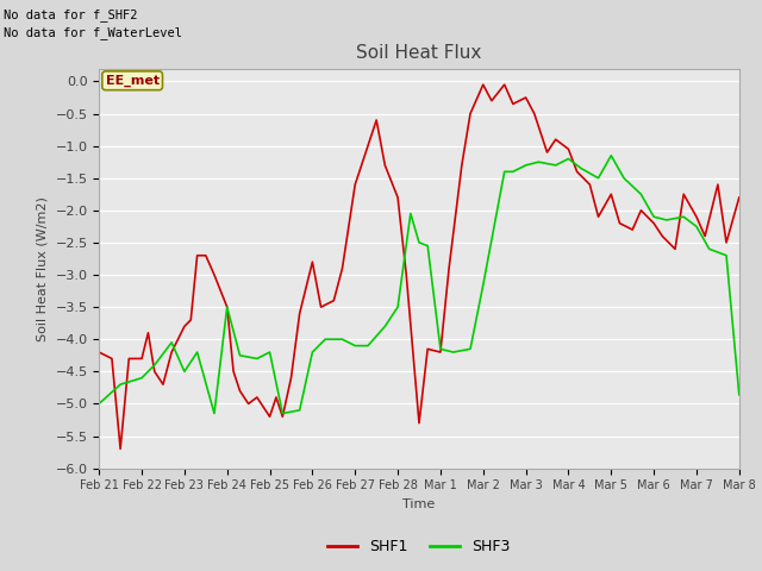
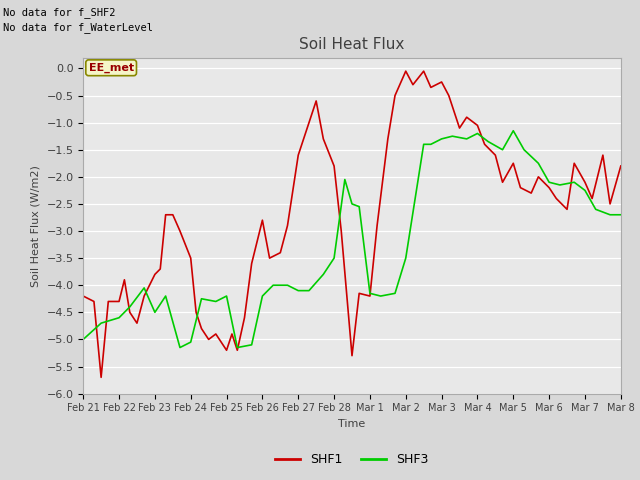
SHF3/Feb 24: -3.50 -> -5.05
SHF3/Mar 2: -3.16 -> -3.50
SHF3/Mar 8: -4.86 -> -2.70
